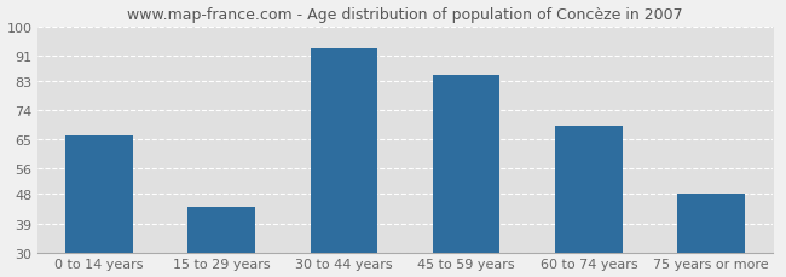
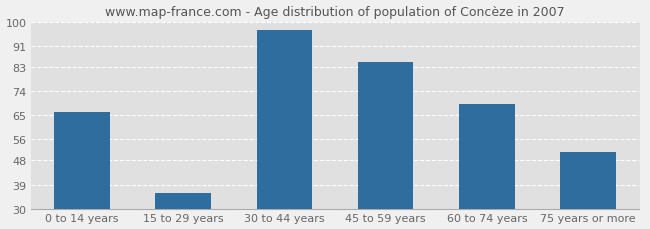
15 to 29 years: 44 -> 36
30 to 44 years: 93 -> 97
75 years or more: 48 -> 51
